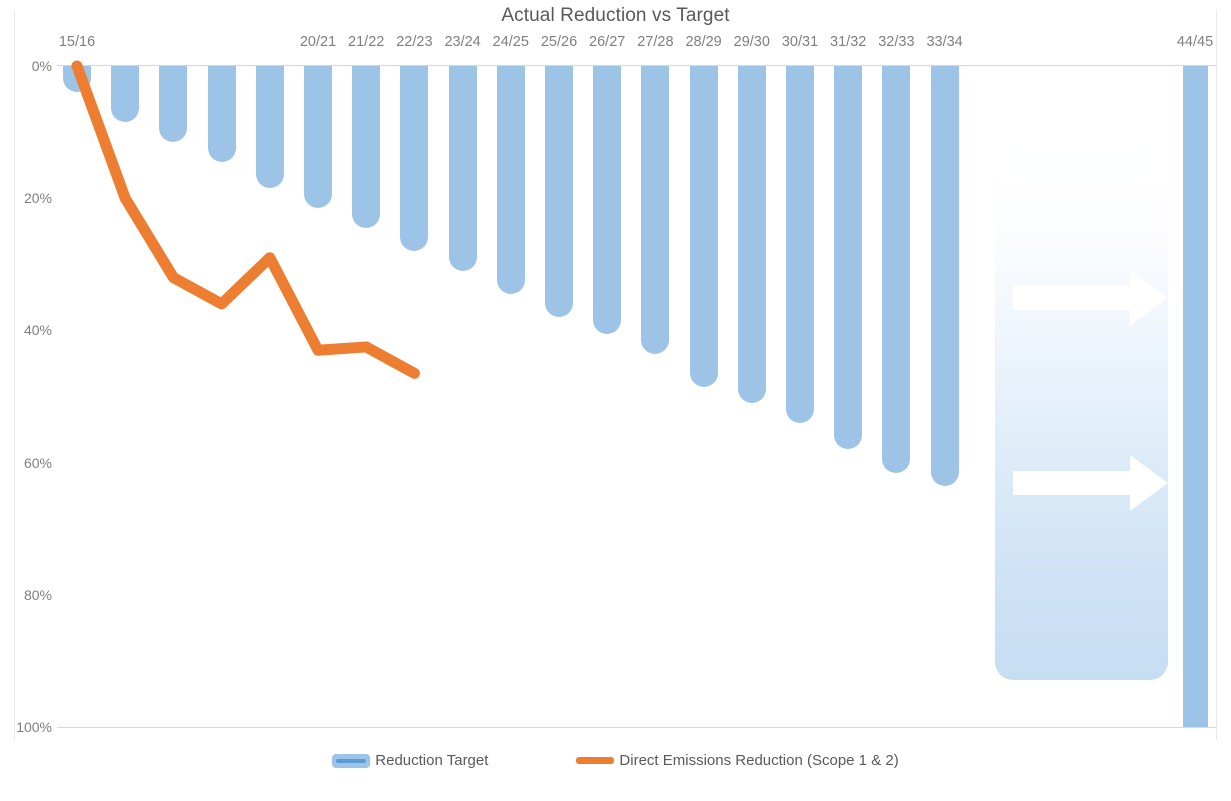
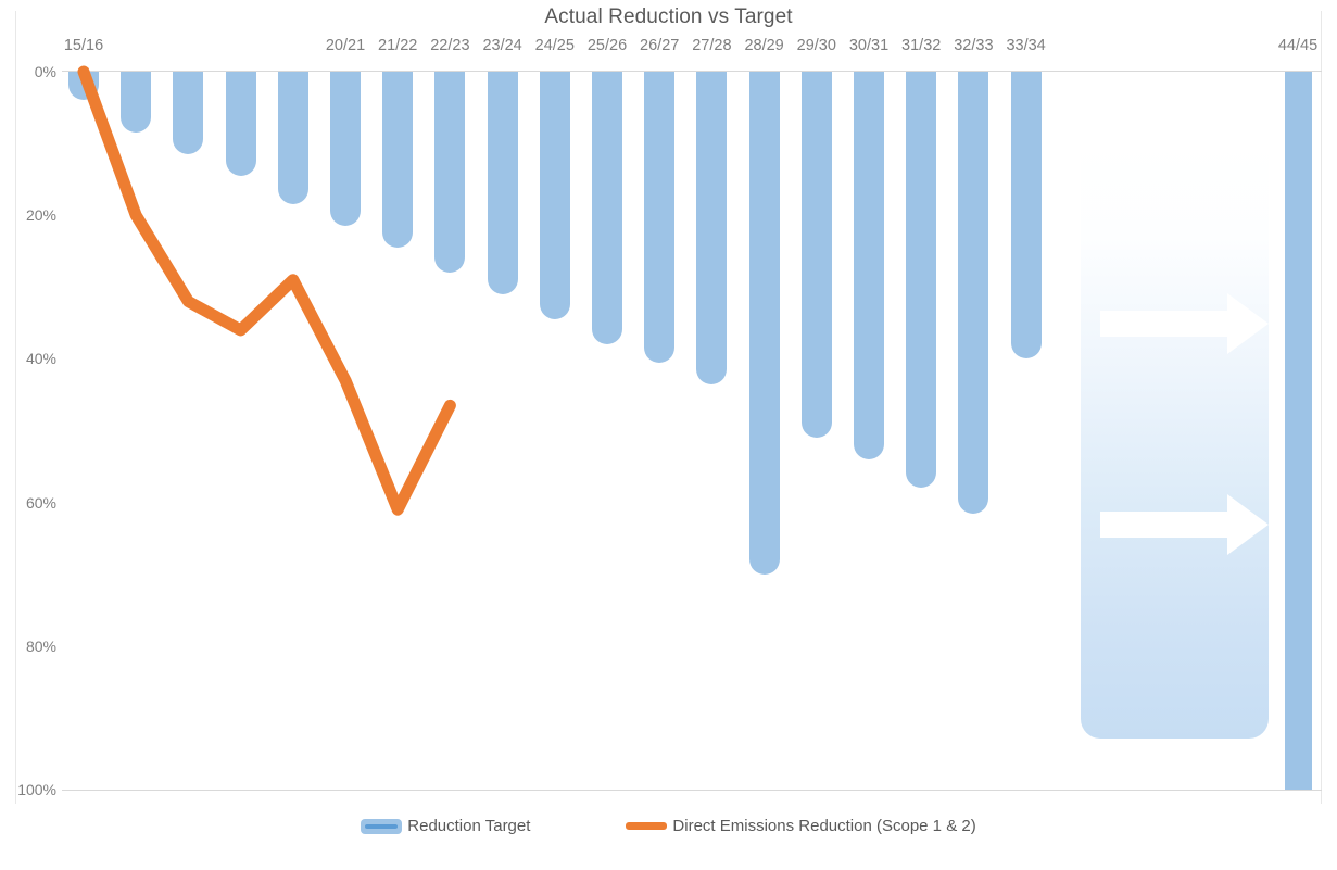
Direct Emissions Reduction (Scope 1 & 2)/21/22: 42% -> 61%
Reduction Target/28/29: 48% -> 70%
Reduction Target/33/34: 64% -> 40%
